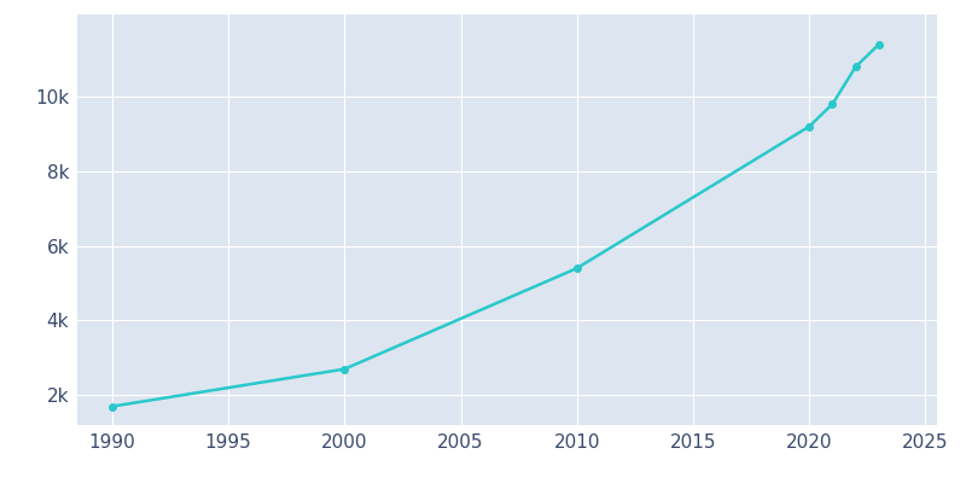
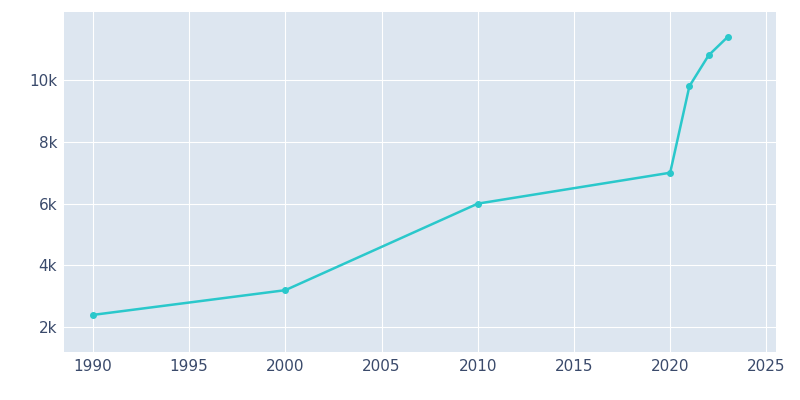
1990: 1.7k -> 2.4k
2000: 2.7k -> 3.2k
2010: 5.4k -> 6.0k
2020: 9.2k -> 7.0k
